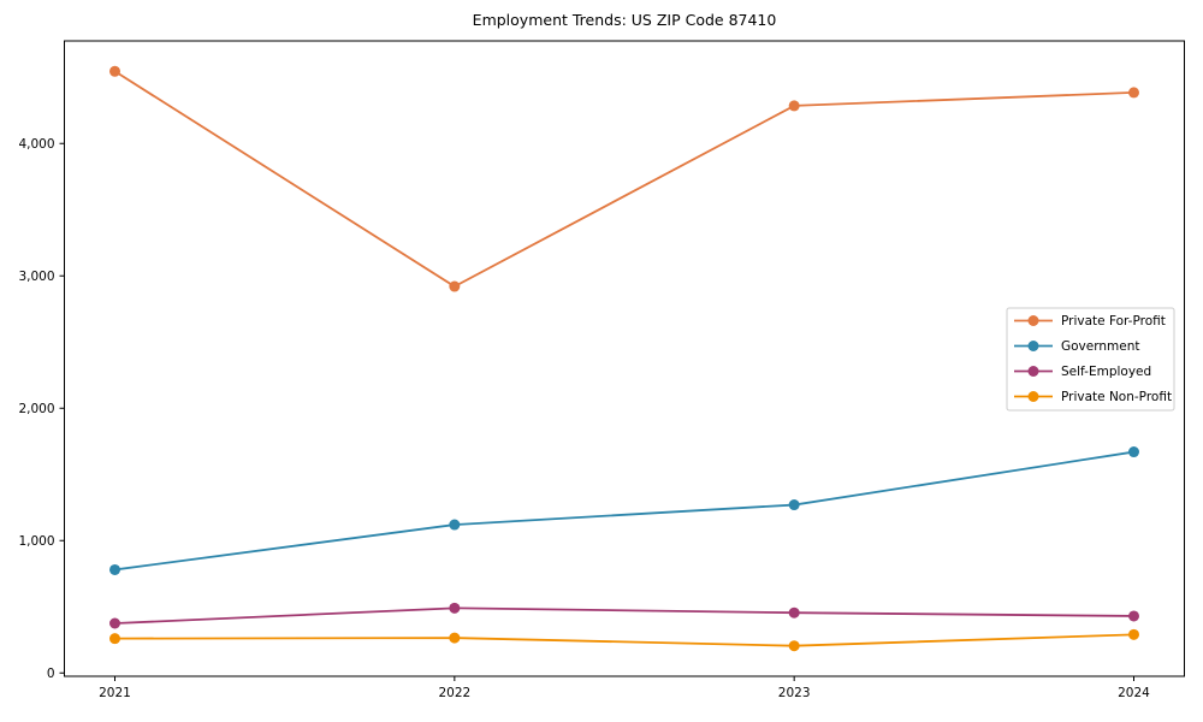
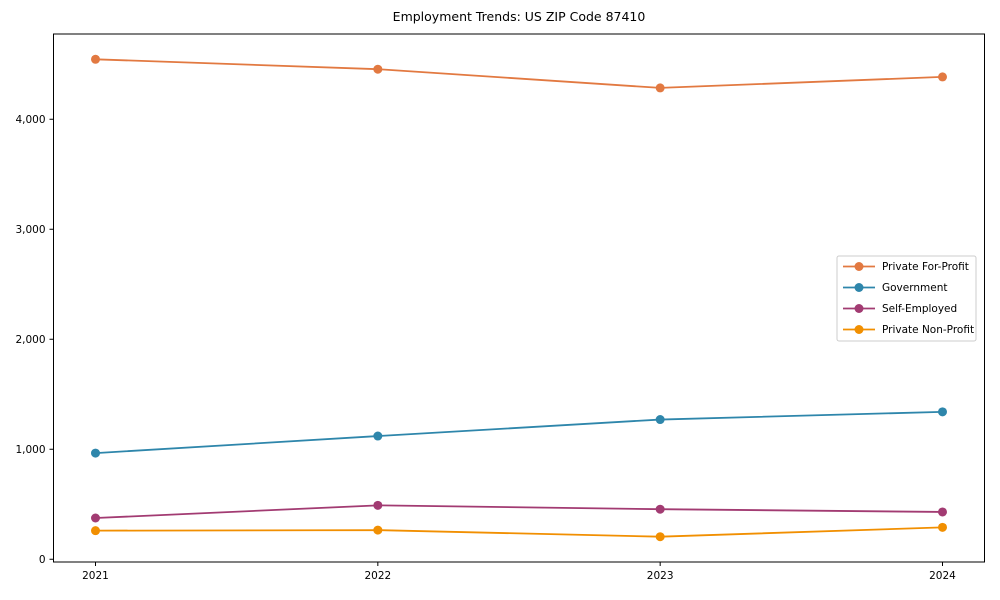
Government/2021: 780 -> 960
Private For-Profit/2022: 2920 -> 4460
Government/2024: 1670 -> 1340
